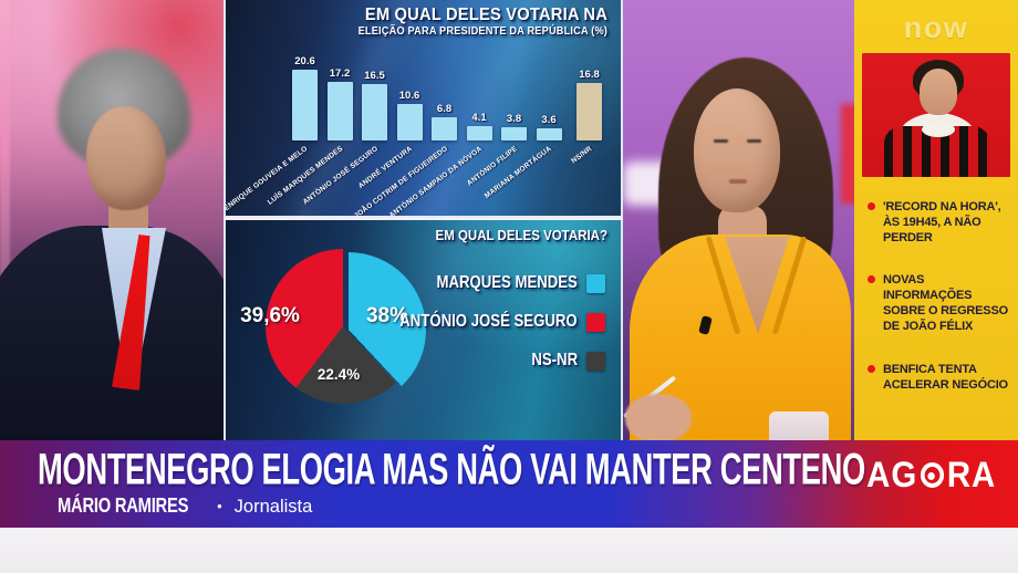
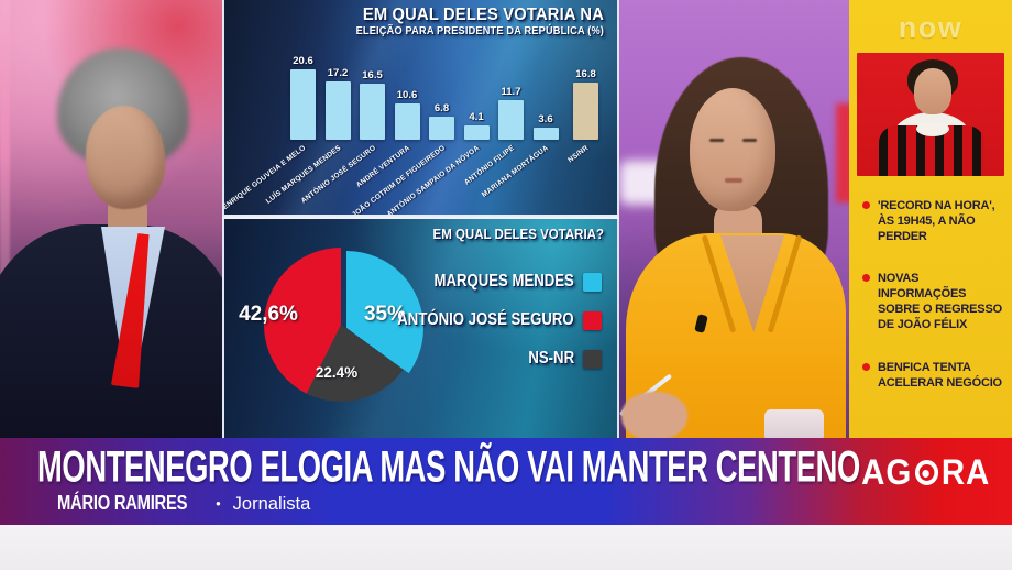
EM QUAL DELES VOTARIA NA/ANTÓNIO FILIPE: 3.8 -> 11.7
EM QUAL DELES VOTARIA?/MARQUES MENDES: 38% -> 35%
EM QUAL DELES VOTARIA?/ANTÓNIO JOSÉ SEGURO: 39,6% -> 42,6%
